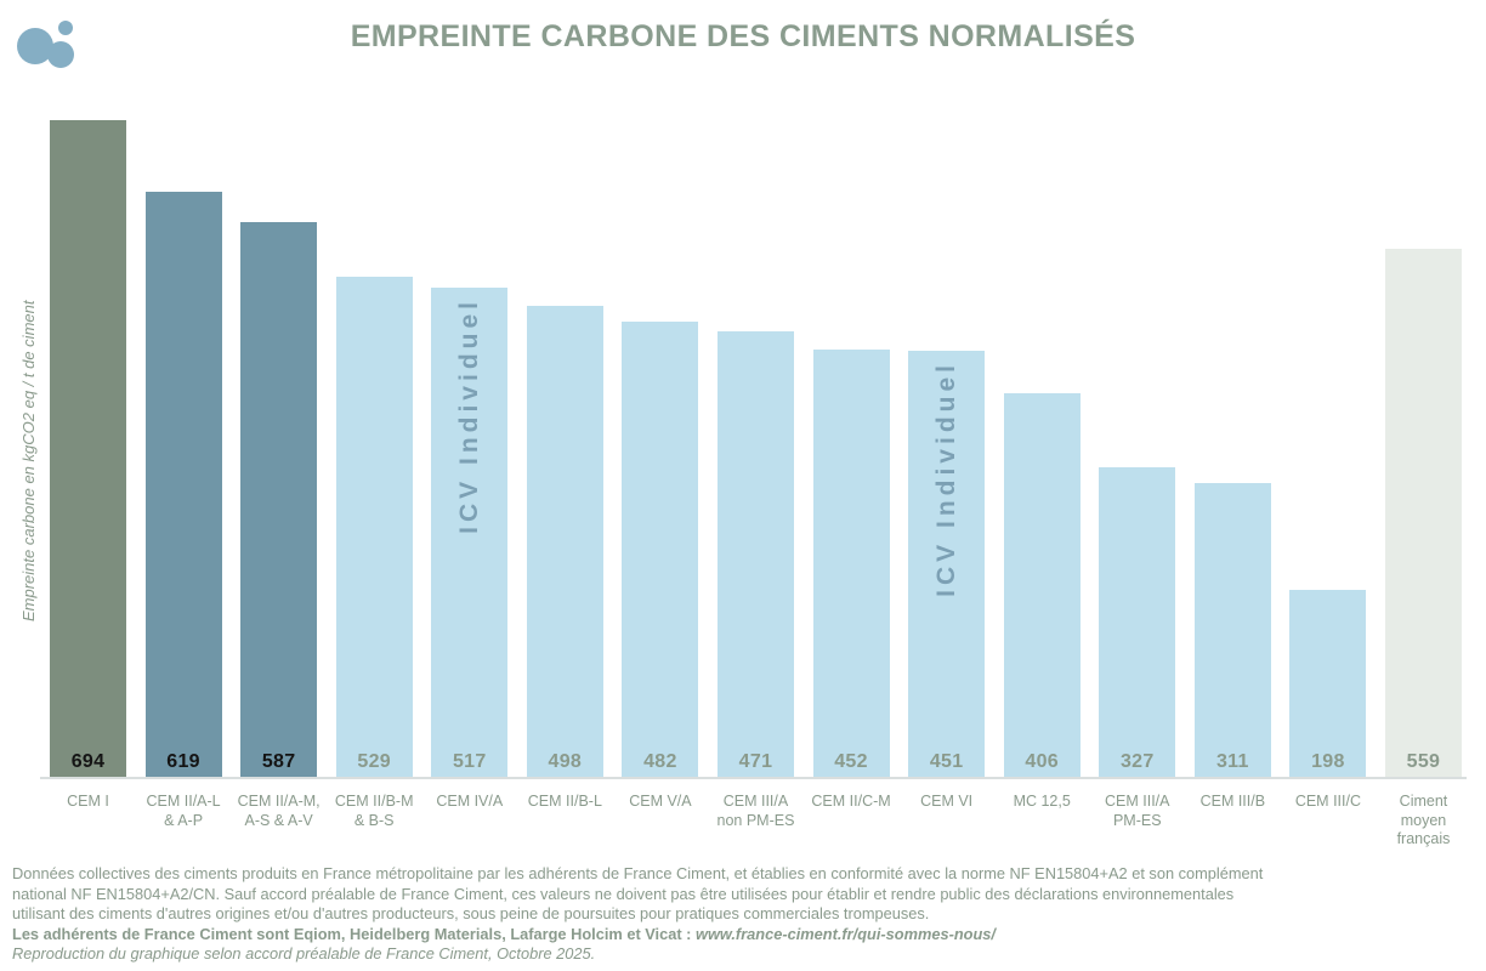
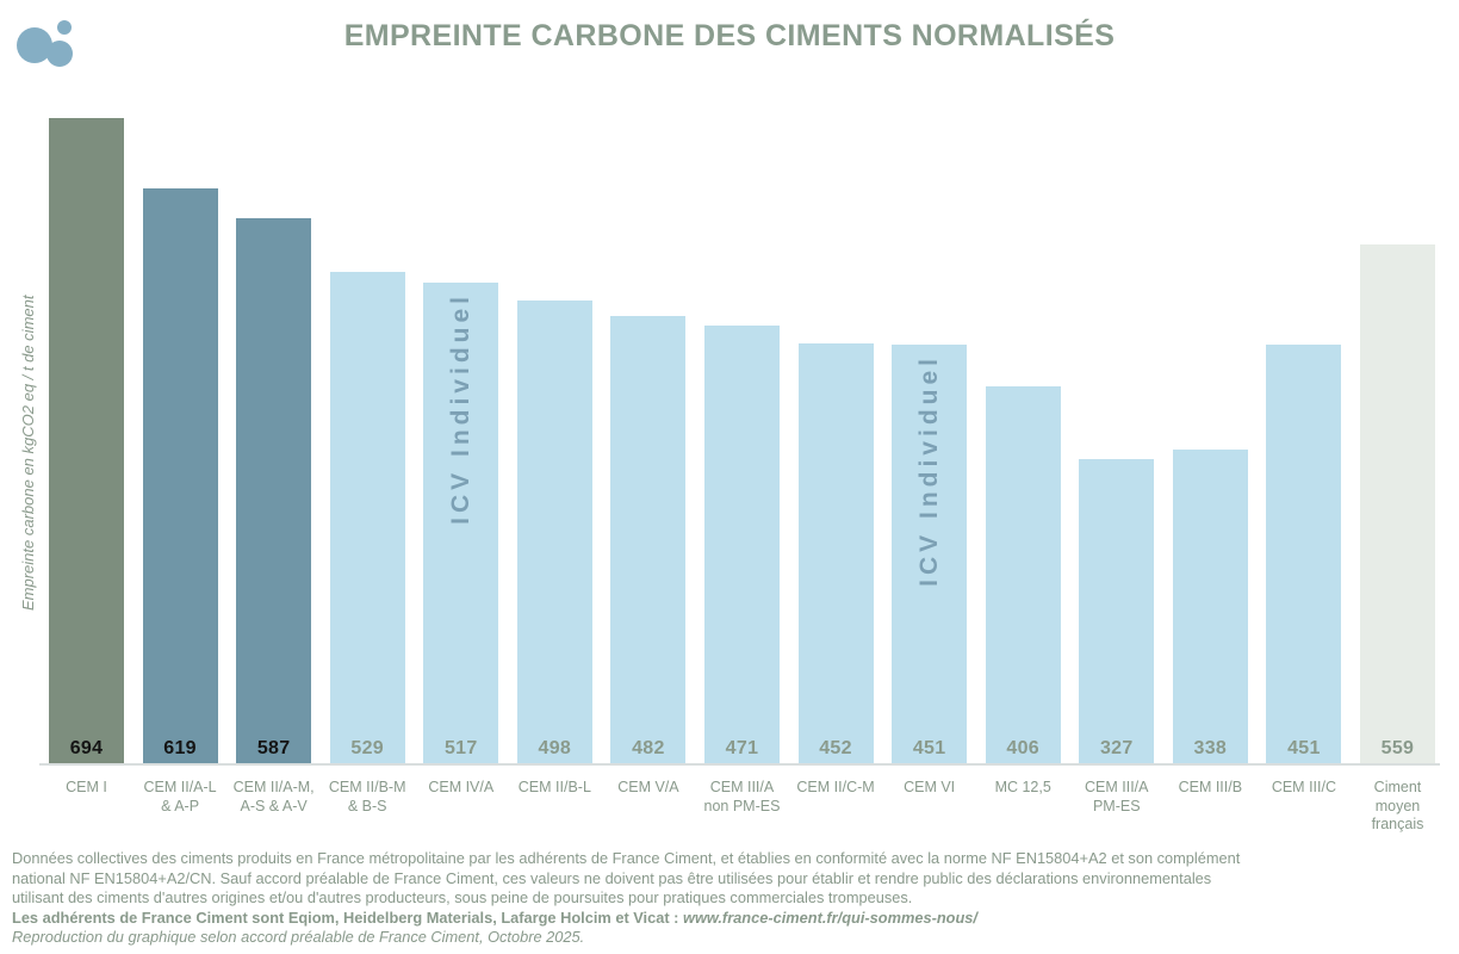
CEM III/B: 311 -> 338
CEM III/C: 198 -> 451
